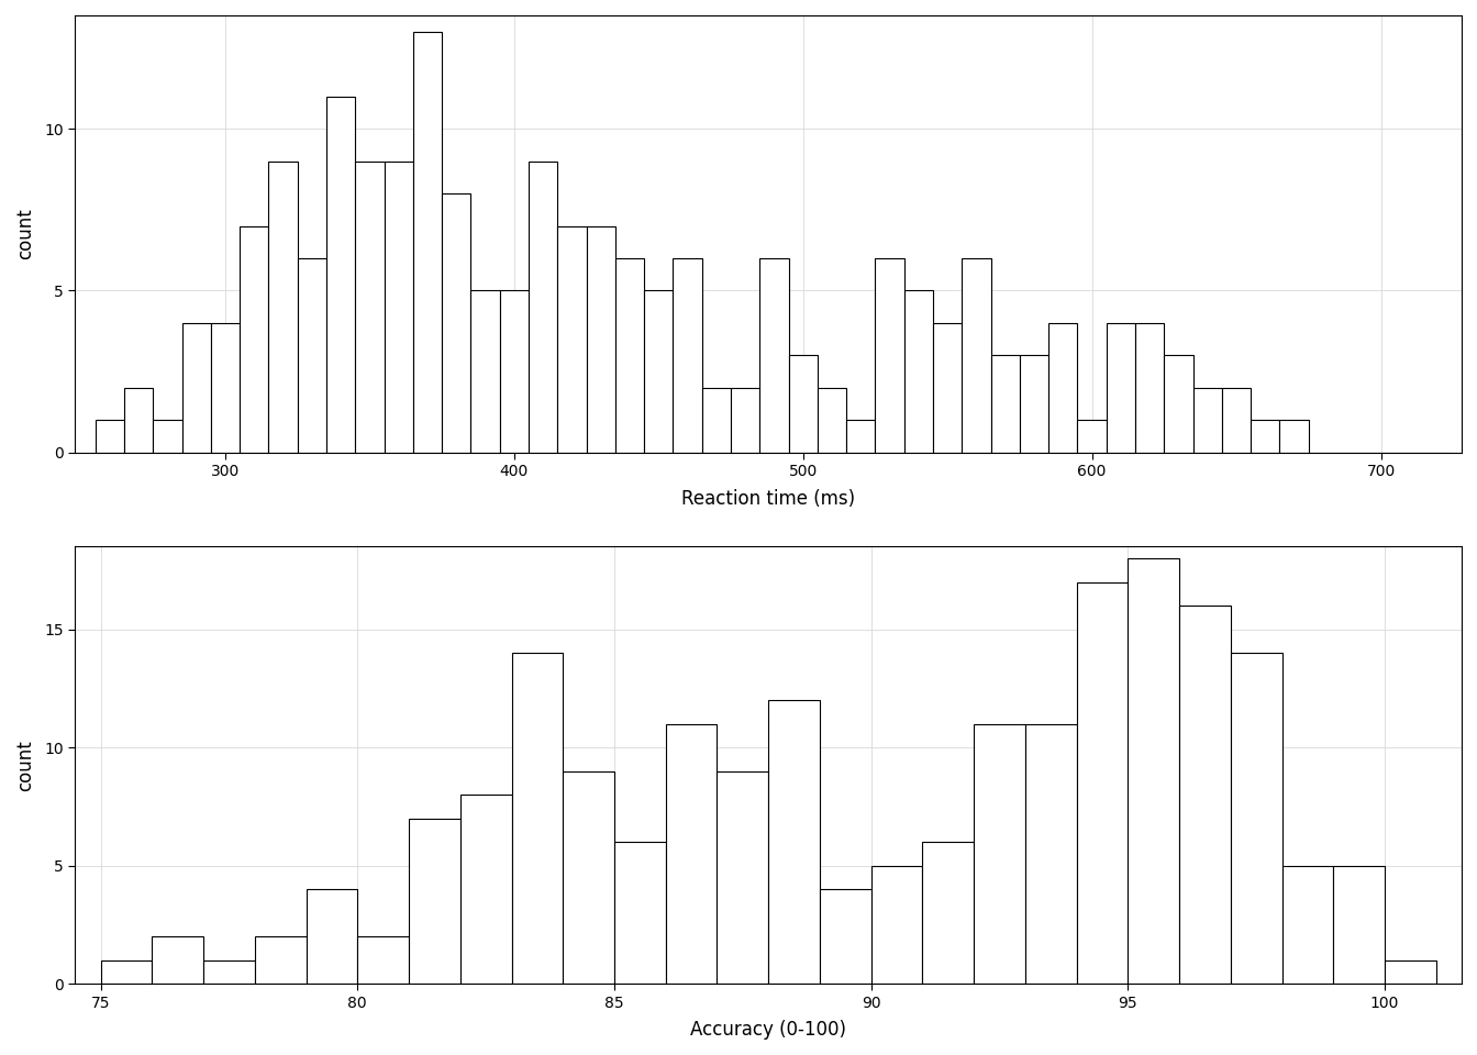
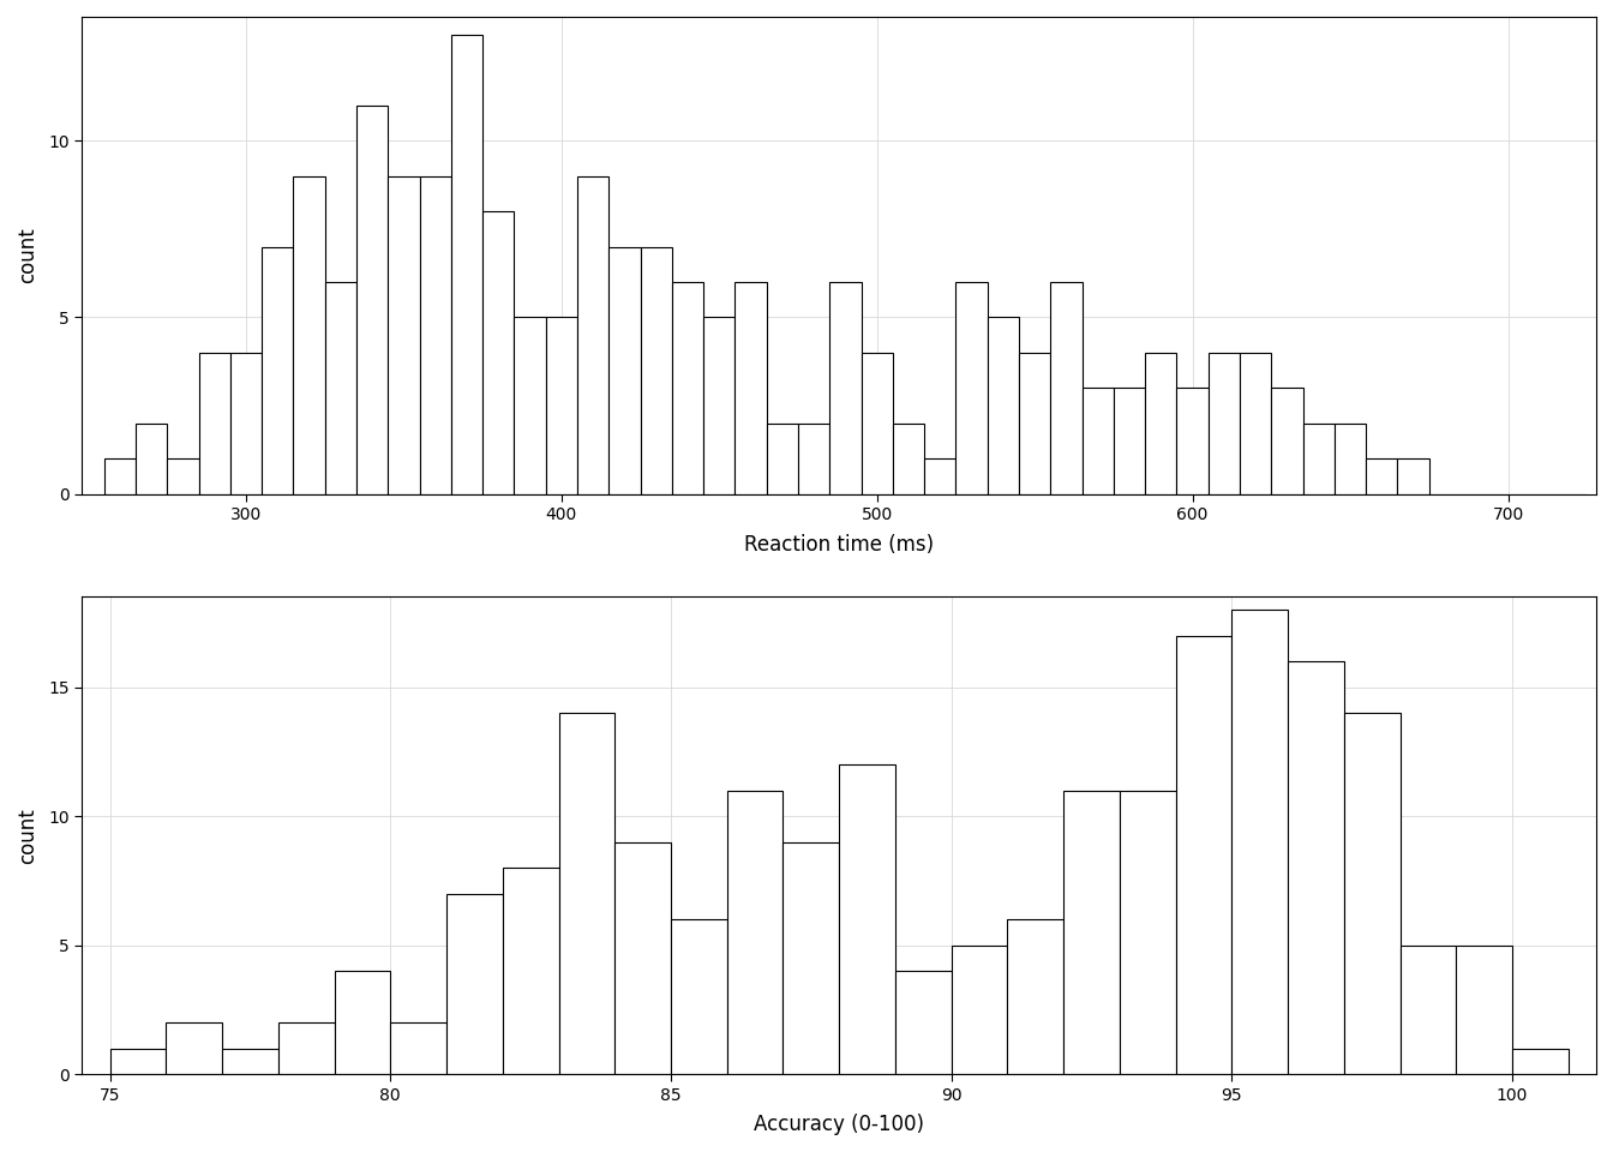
500: 3 -> 4
600: 1 -> 3
